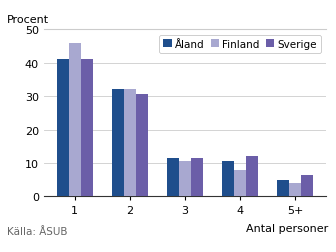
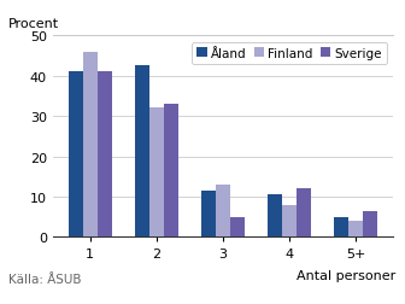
Åland/2: 32.0 -> 42.5
Sverige/2: 30.5 -> 33.0
Finland/3: 10.5 -> 13.0
Sverige/3: 11.5 -> 5.0
